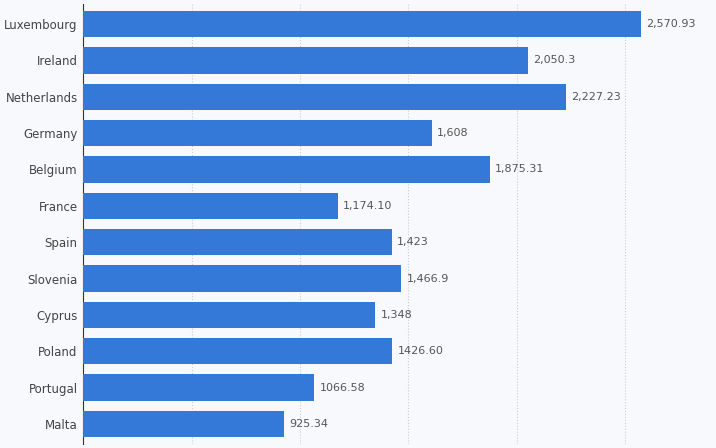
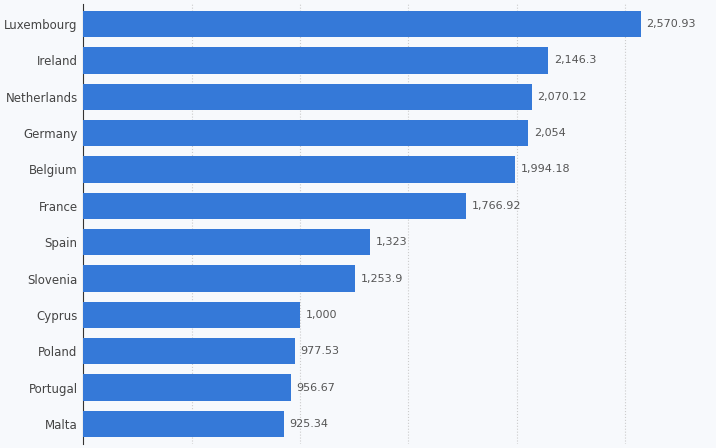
Ireland: 2,050.3 -> 2,146.3
Netherlands: 2,227.23 -> 2,070.12
Germany: 1,608 -> 2,054
Belgium: 1,875.31 -> 1,994.18
France: 1,174.10 -> 1,766.92
Spain: 1,423 -> 1,323
Slovenia: 1,466.9 -> 1,253.9
Cyprus: 1,348 -> 1,000
Poland: 1426.60 -> 977.53
Portugal: 1066.58 -> 956.67
